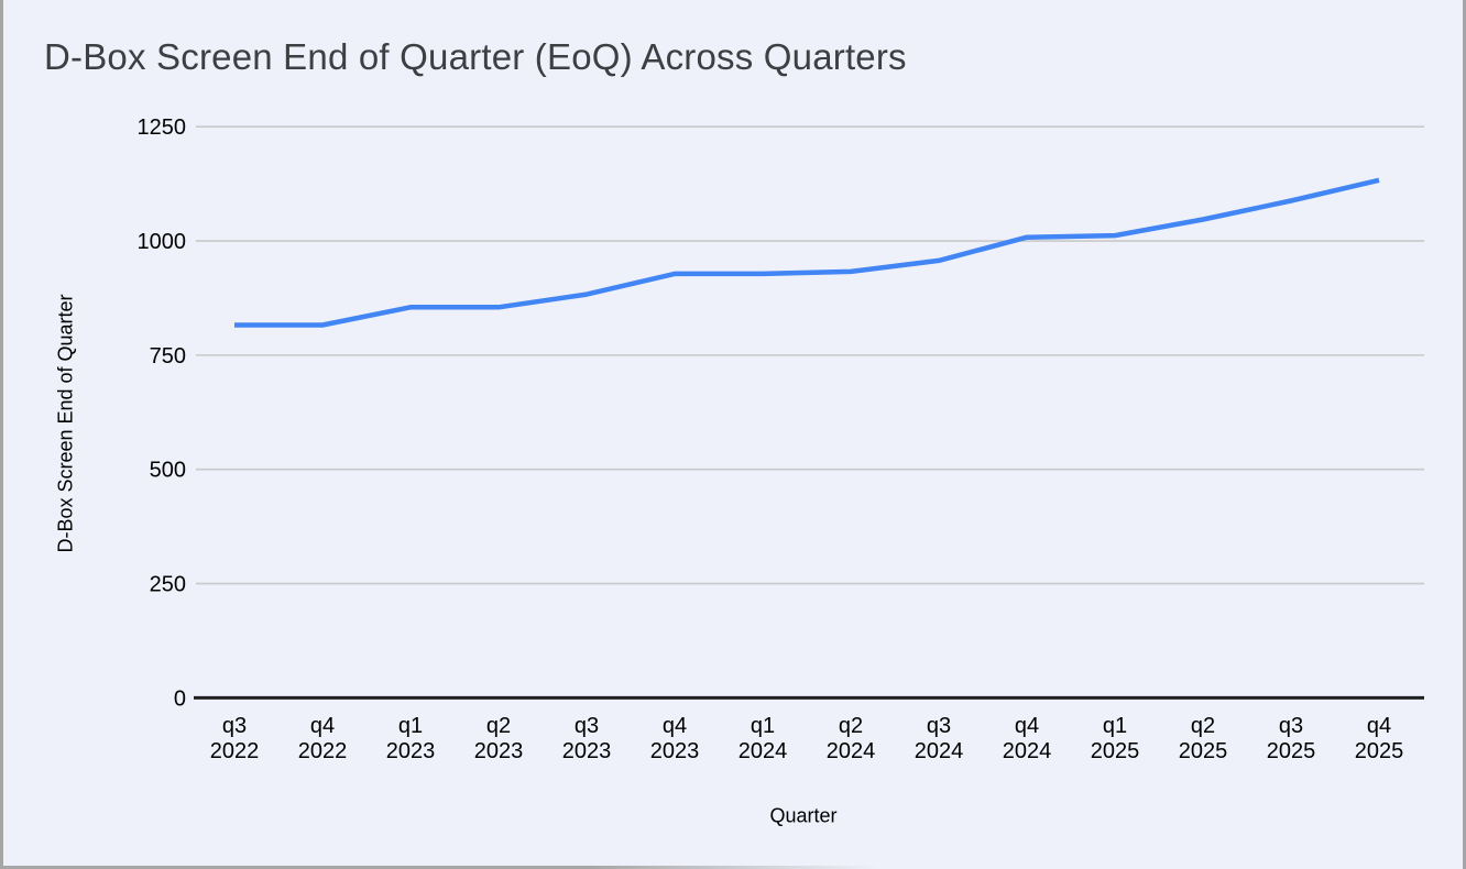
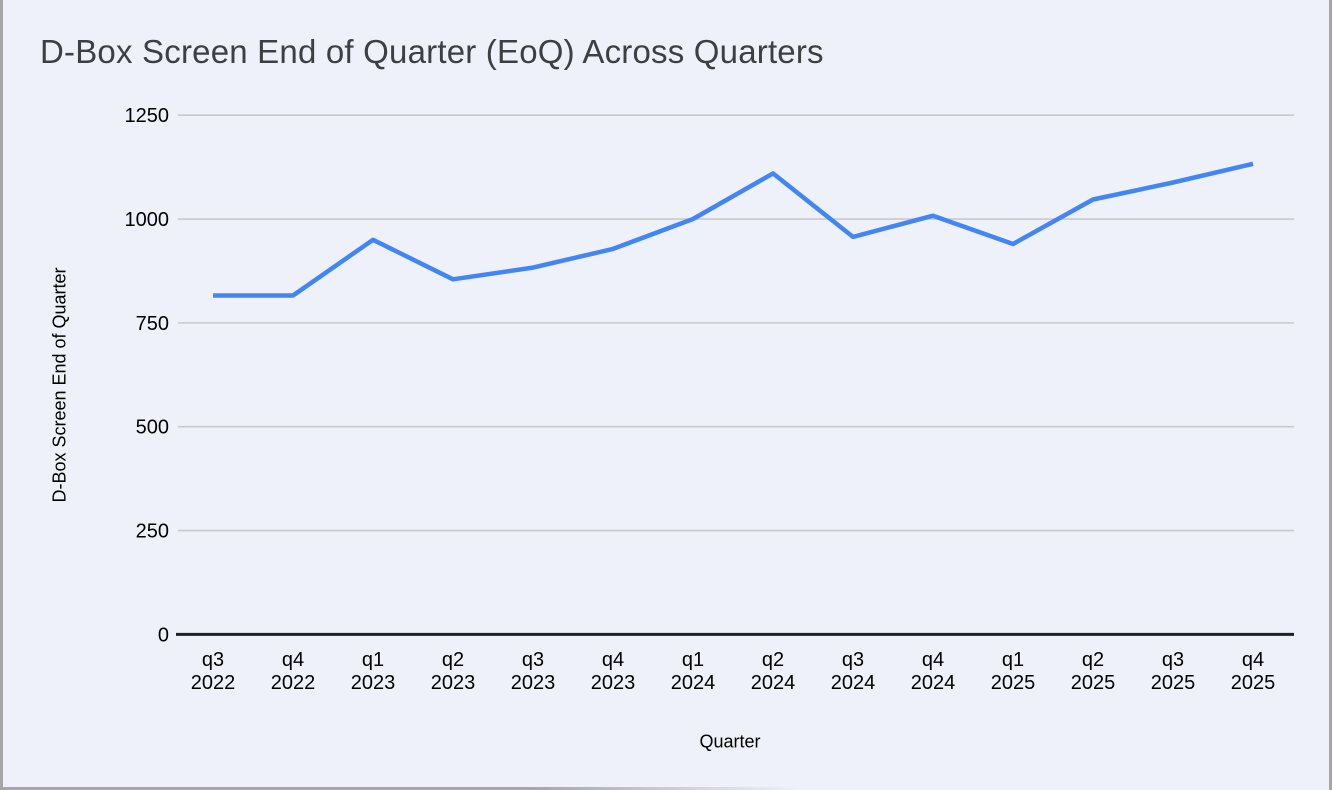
q1 2023: 860 -> 950
q1 2024: 930 -> 1000
q2 2024: 930 -> 1110
q1 2025: 1010 -> 940
